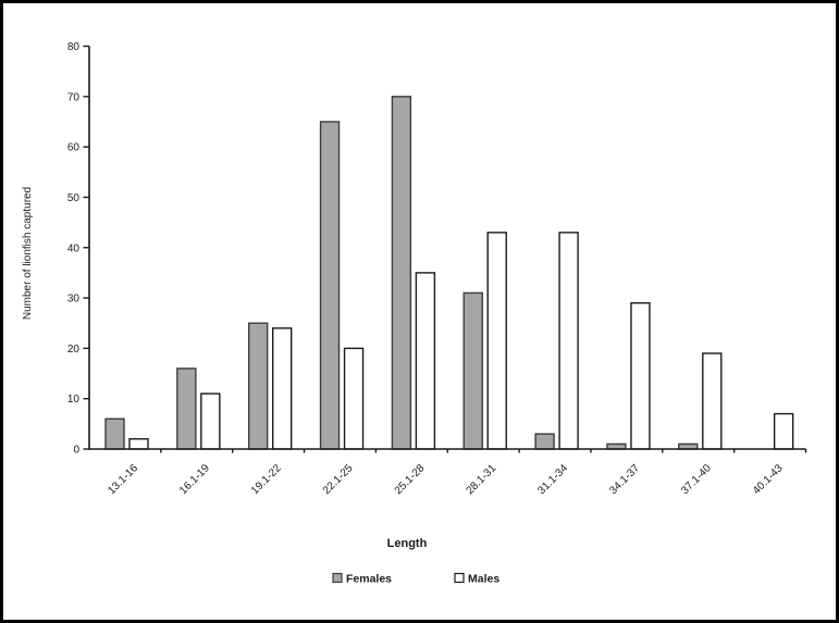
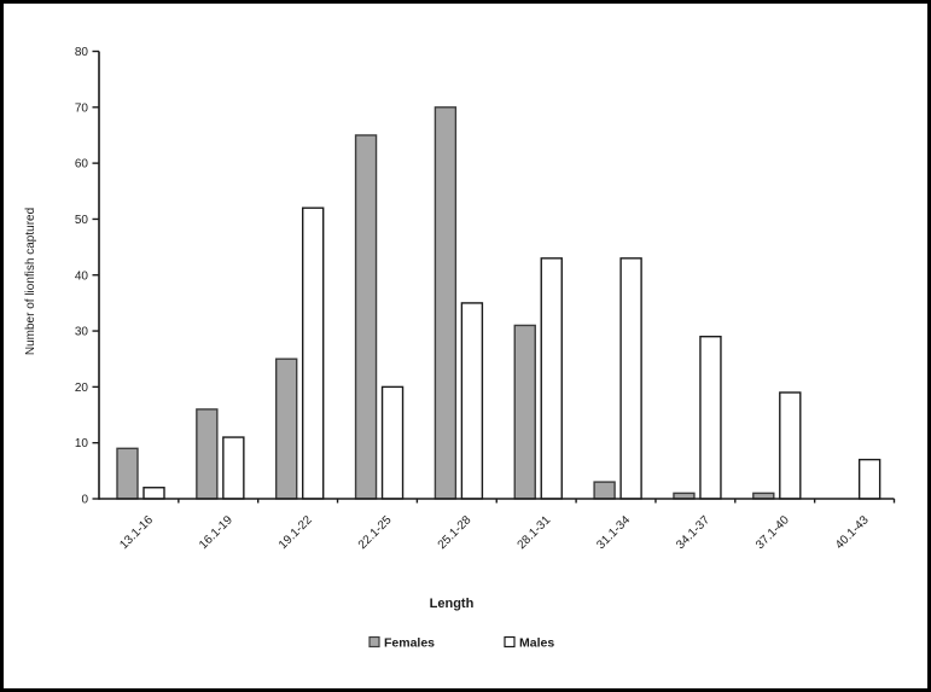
Females/13.1-16: 6 -> 9
Males/19.1-22: 24 -> 52
